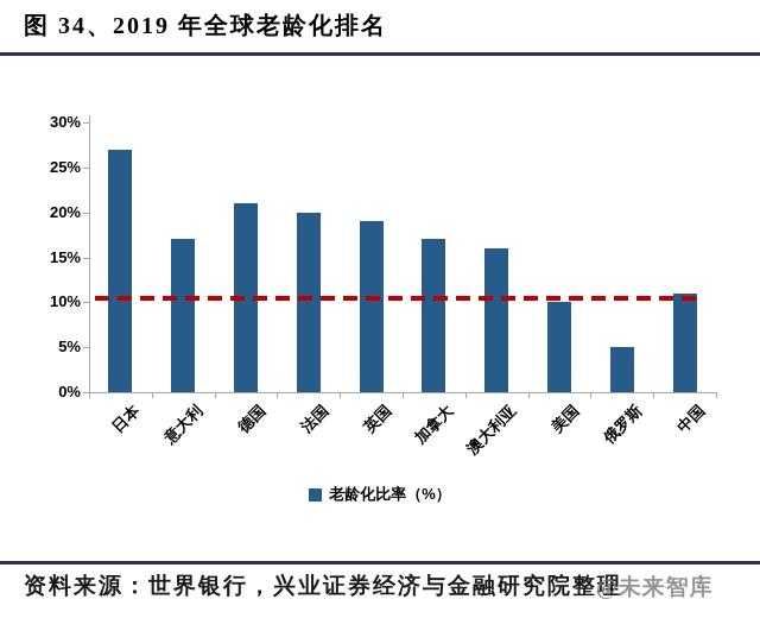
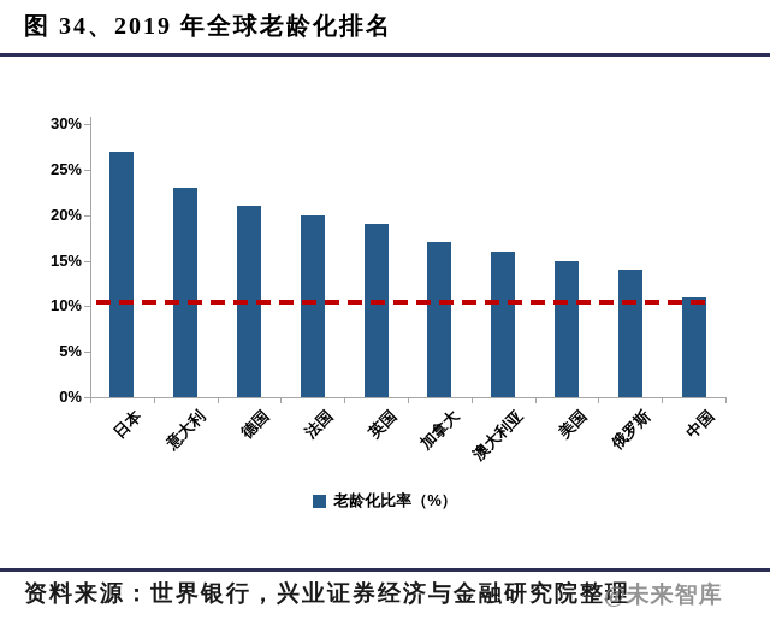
意大利: 17% -> 23%
美国: 10% -> 15%
俄罗斯: 5% -> 14%
